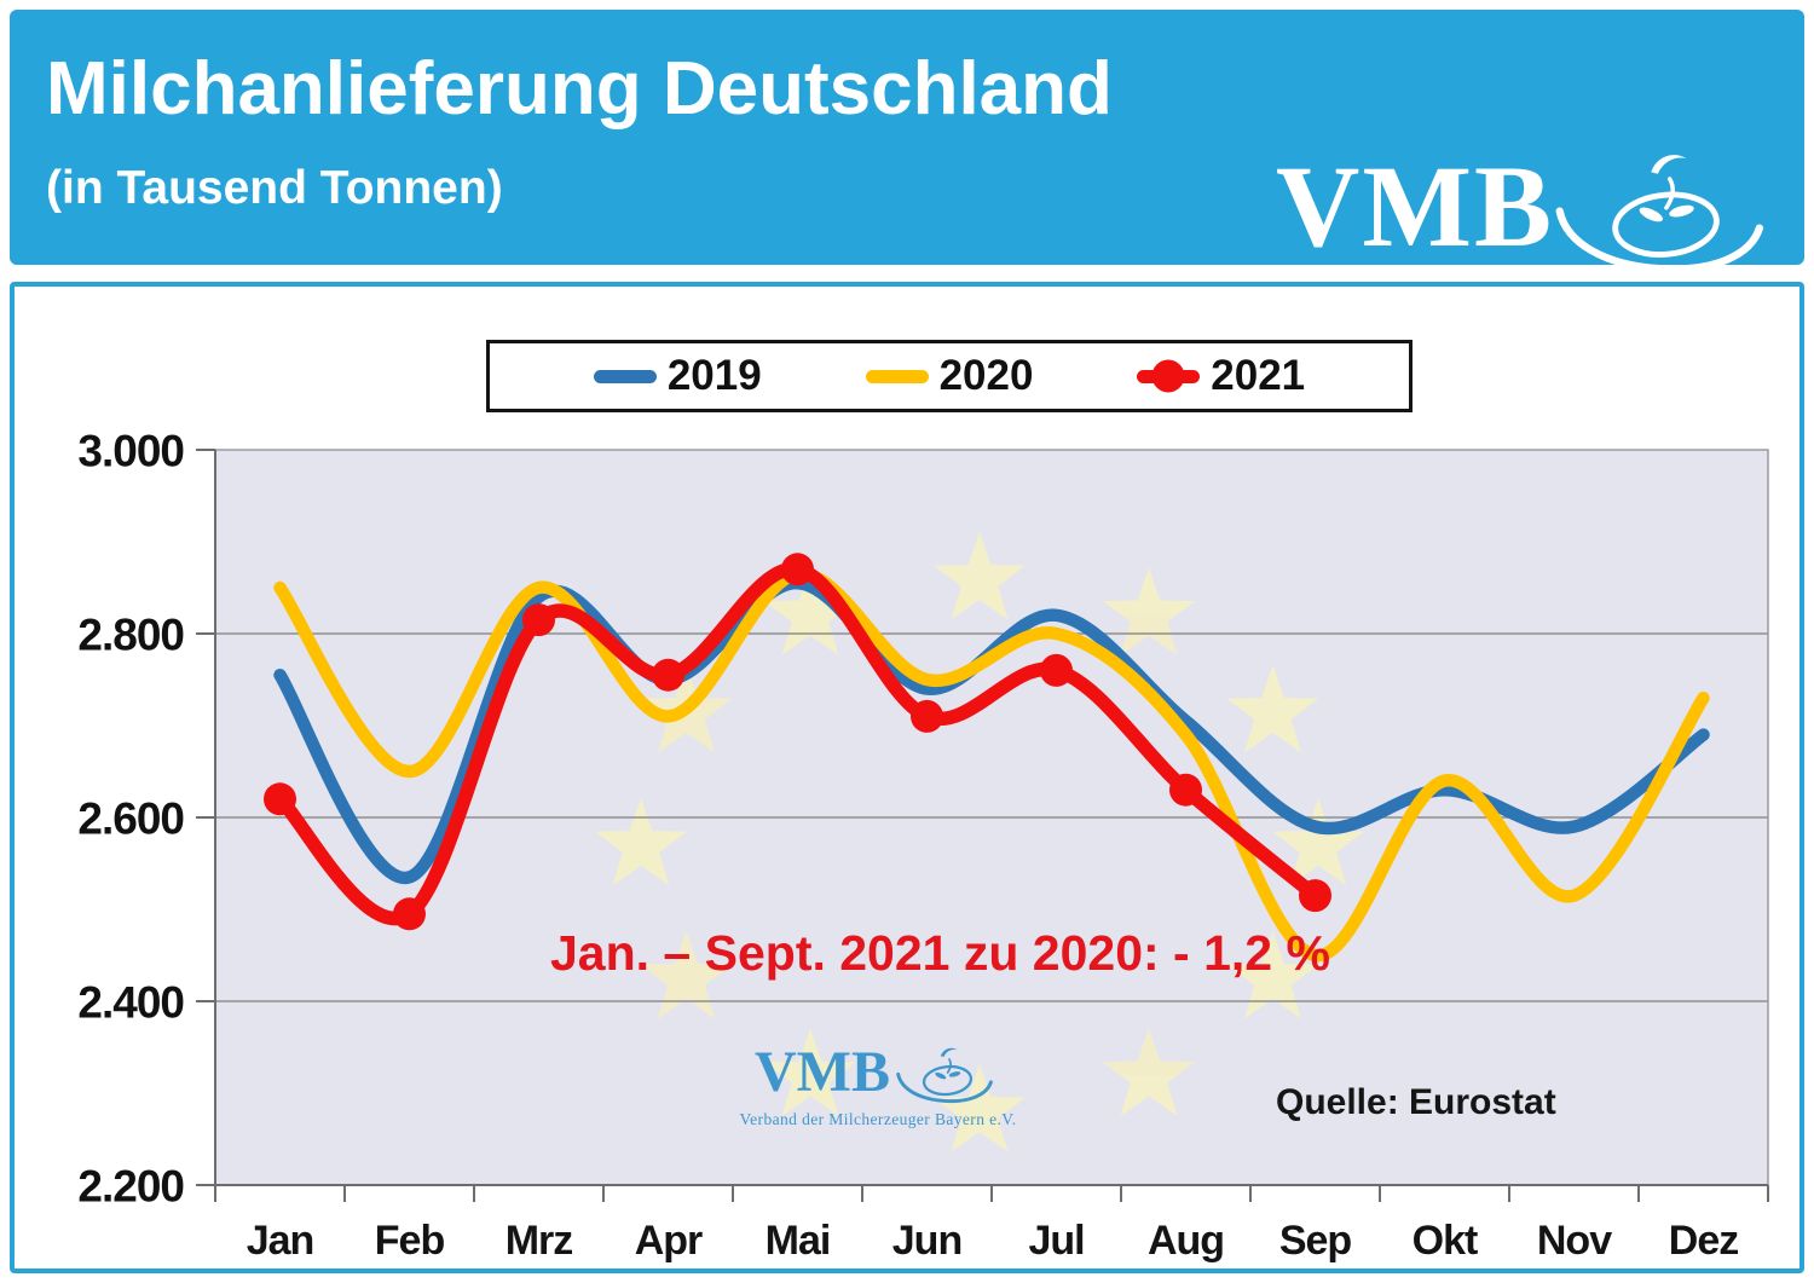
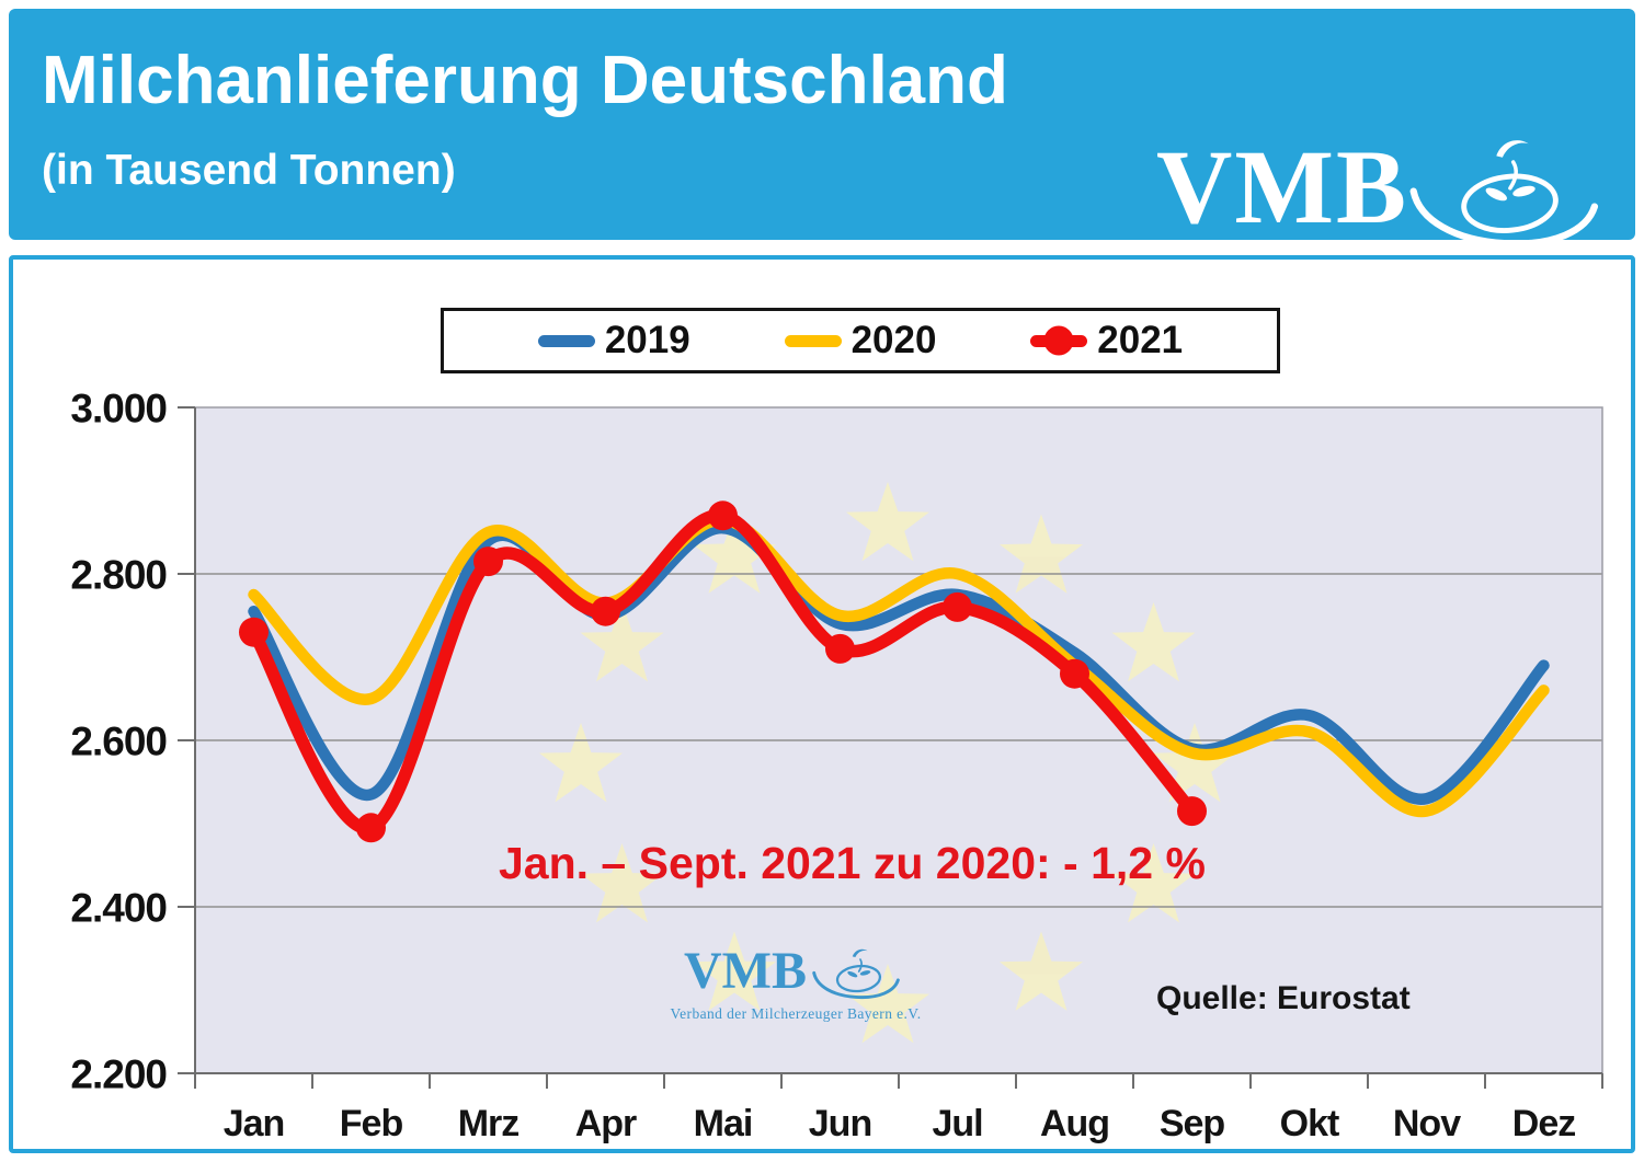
2020/Jan: 2850 -> 2780
2021/Jan: 2620 -> 2730
2020/Apr: 2710 -> 2760
2019/Jul: 2820 -> 2780
2021/Aug: 2630 -> 2680
2020/Sep: 2450 -> 2580
2020/Okt: 2640 -> 2610
2019/Nov: 2590 -> 2530
2020/Dez: 2730 -> 2660
